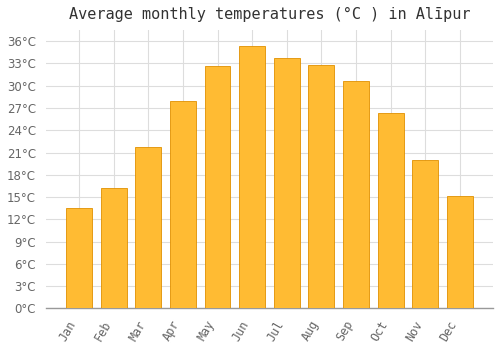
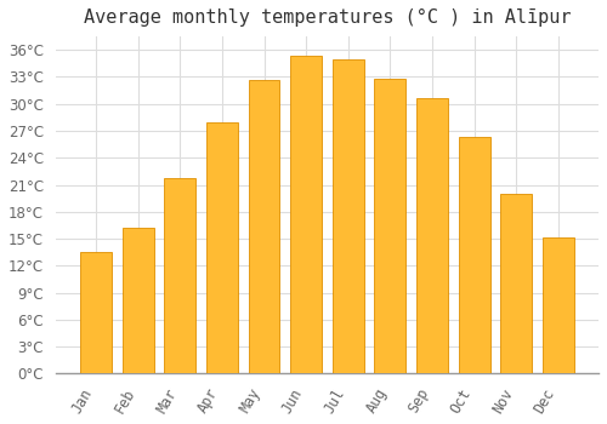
Jul: 33.8°C -> 35.0°C
